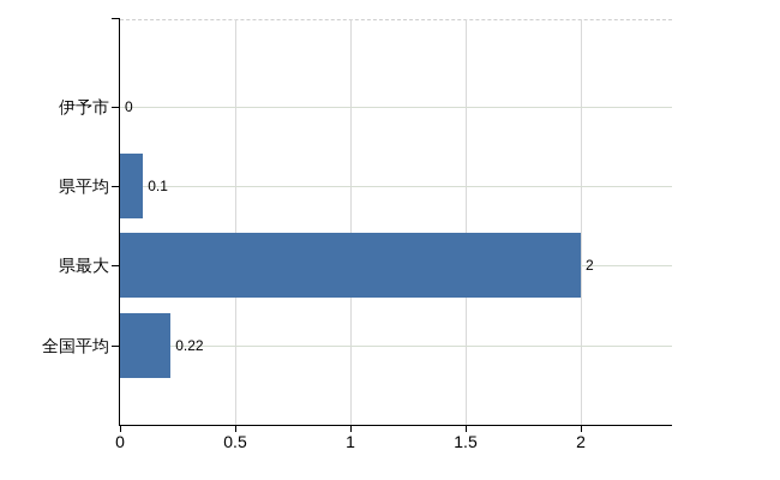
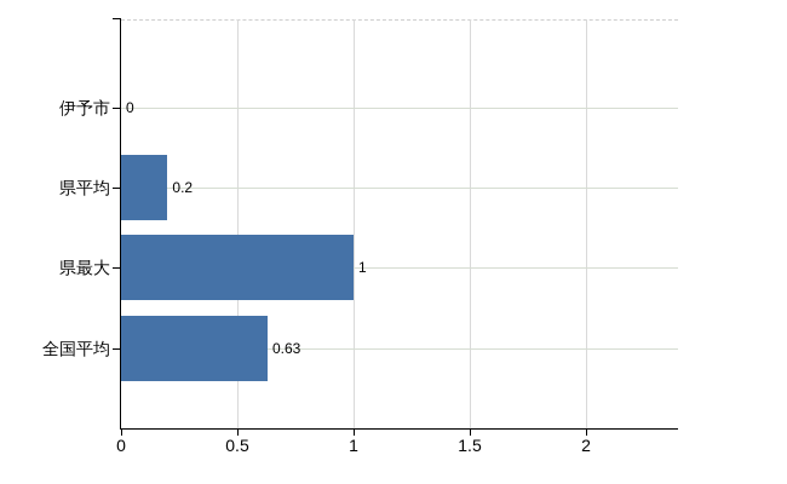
県平均: 0.1 -> 0.2
県最大: 2 -> 1
全国平均: 0.22 -> 0.63
